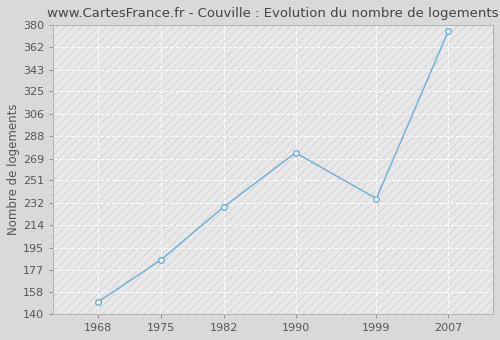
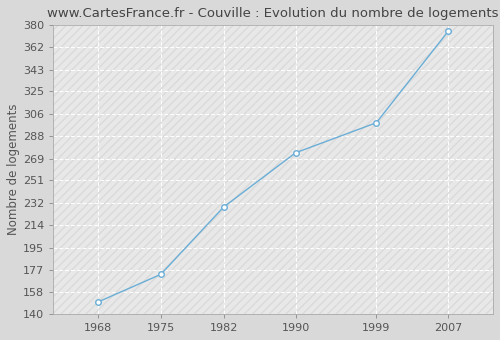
1975: 185 -> 173
1999: 236 -> 299
